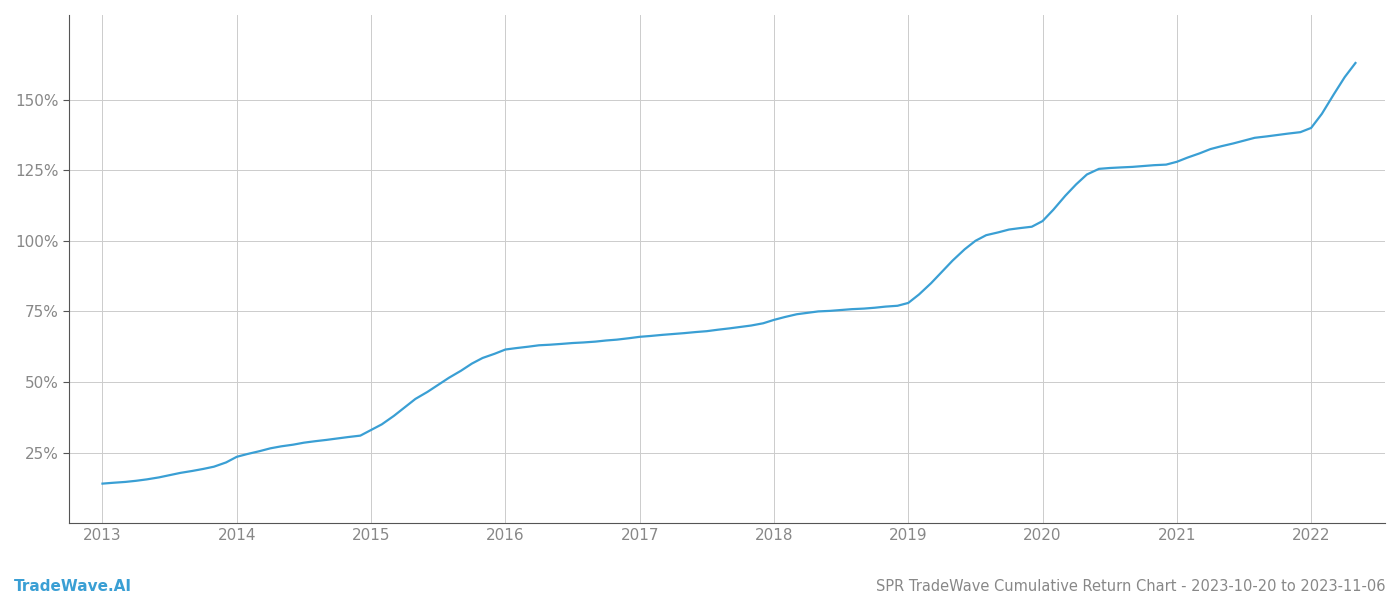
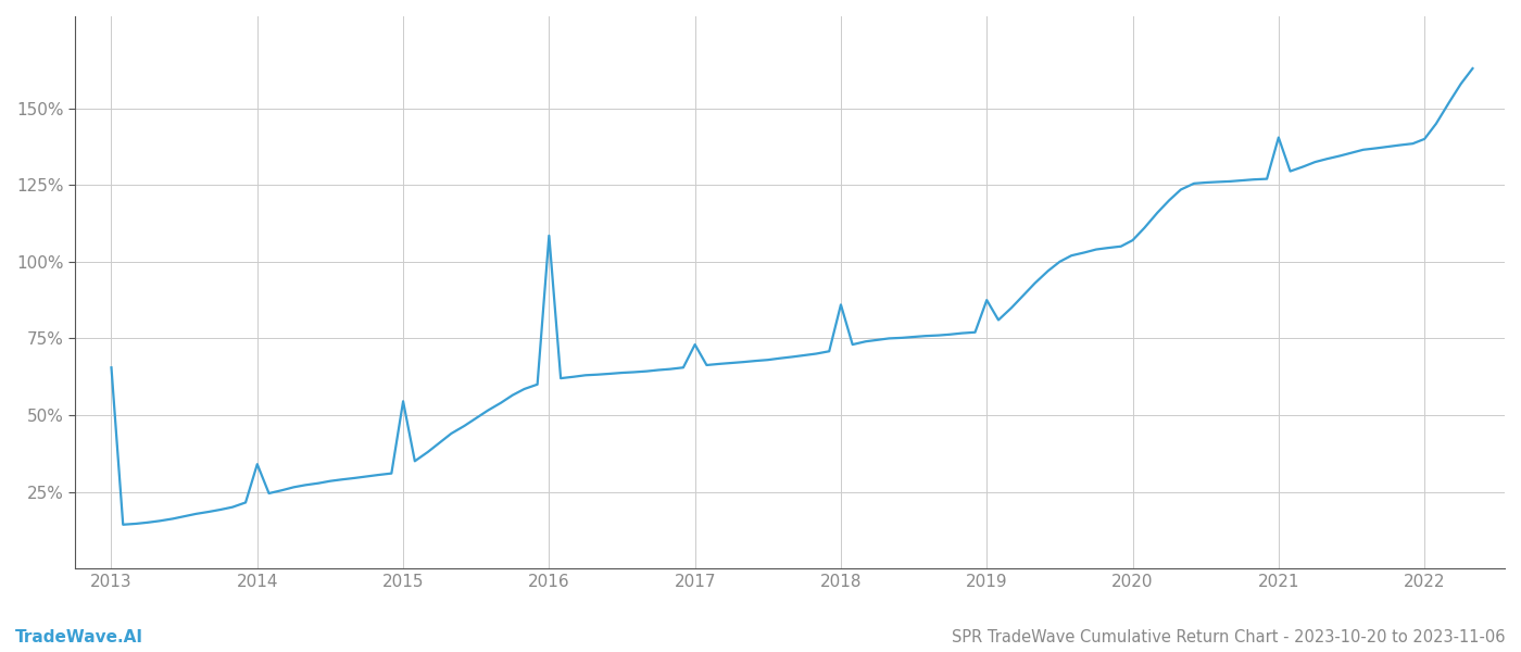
2013: 14.0% -> 65.5%
2014: 23.5% -> 34.0%
2015: 33.0% -> 54.5%
2016: 61.5% -> 108.5%
2017: 66.0% -> 73.0%
2018: 72.0% -> 86.0%
2019: 78.0% -> 87.5%
2021: 128.0% -> 140.5%
